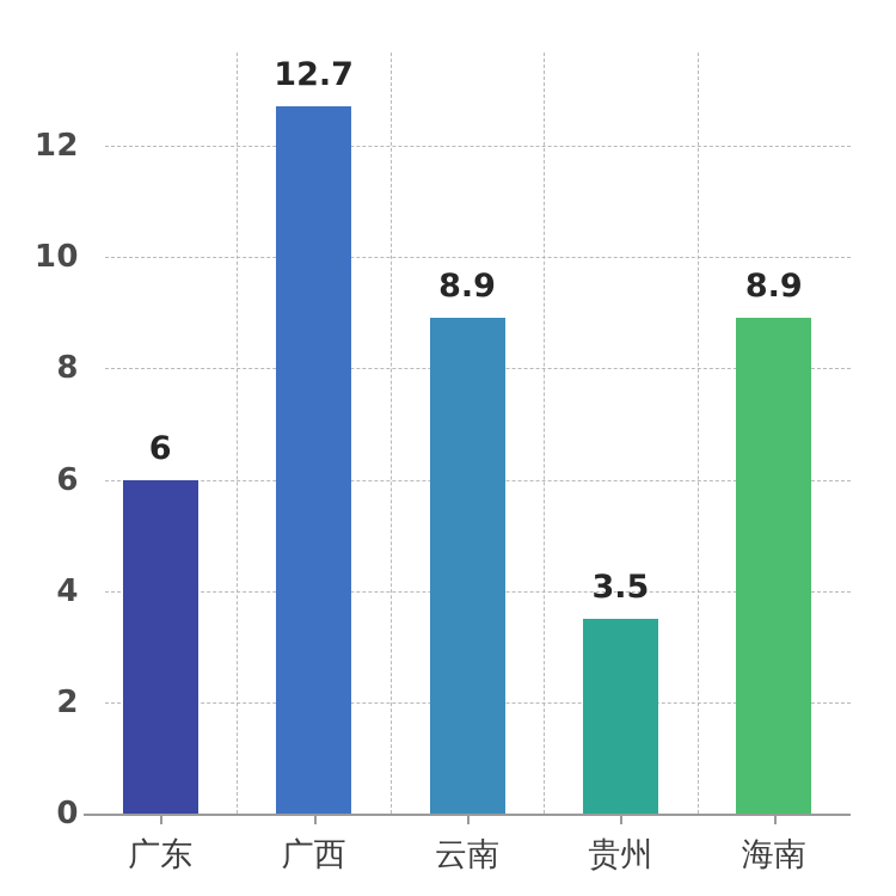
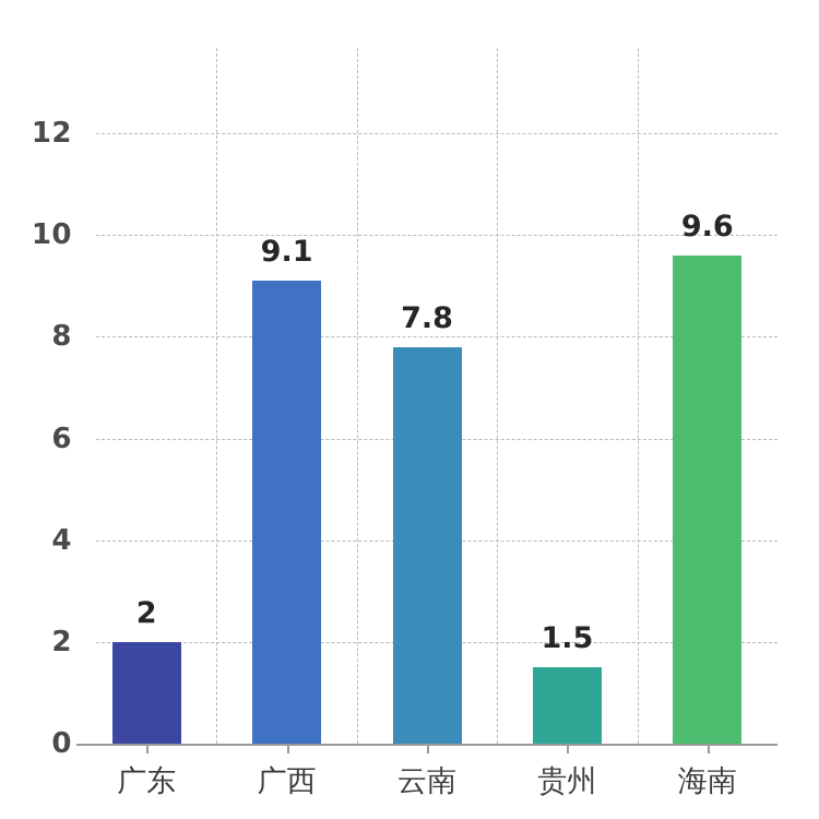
广东: 6 -> 2
广西: 12.7 -> 9.1
云南: 8.9 -> 7.8
贵州: 3.5 -> 1.5
海南: 8.9 -> 9.6
